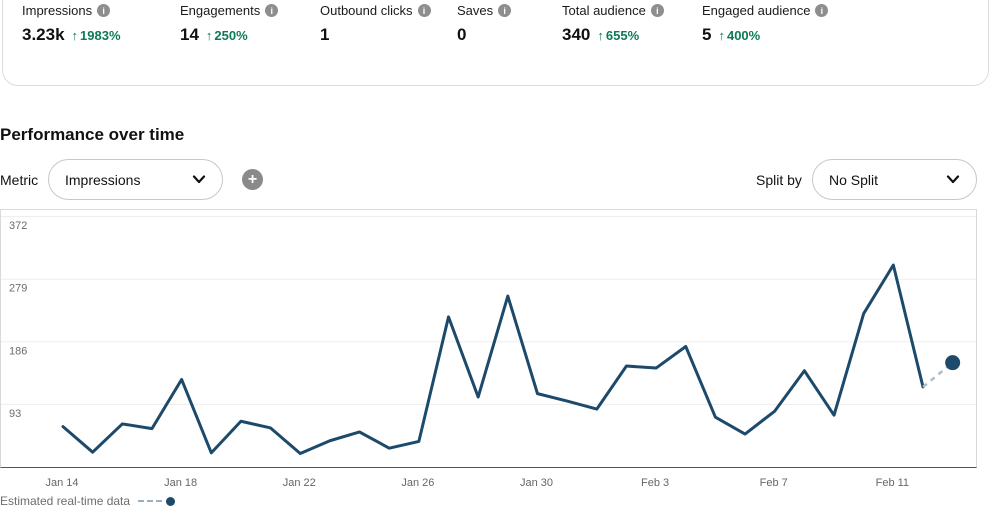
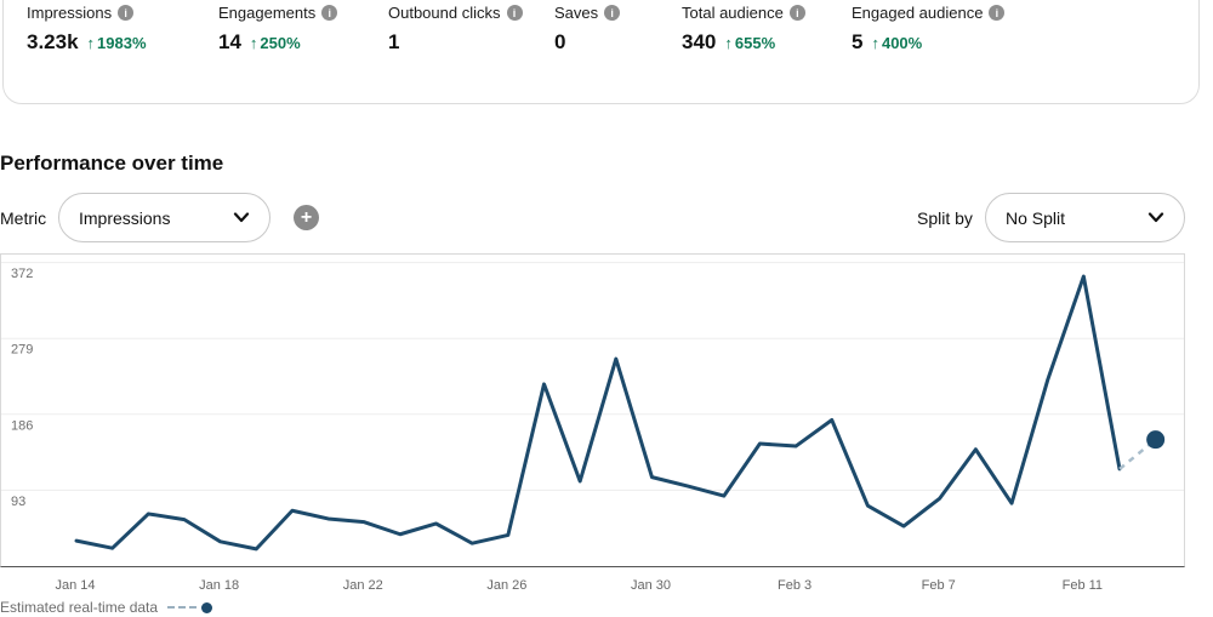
Jan 14: 60 -> 30
Jan 18: 130 -> 30
Jan 22: 20 -> 50
Feb 11: 300 -> 360
